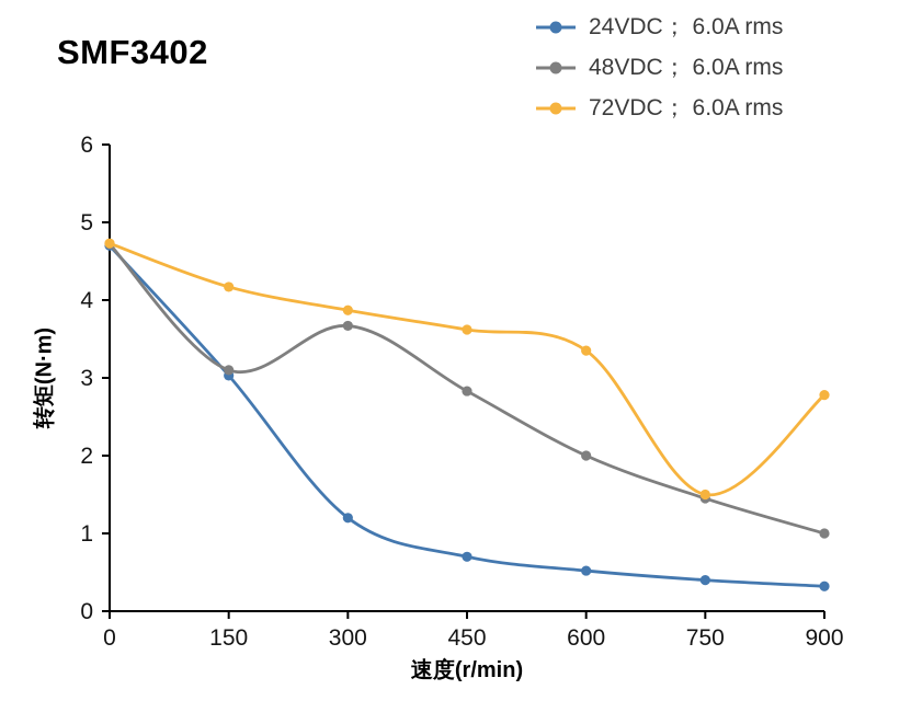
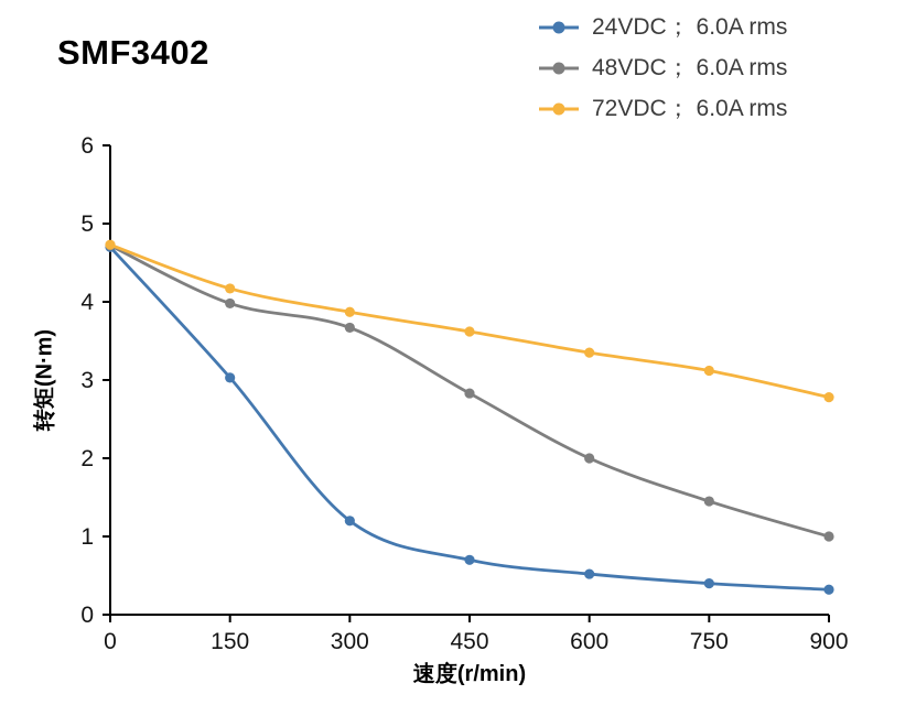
48VDC； 6.0A rms/150: 3.1 -> 4.0
72VDC； 6.0A rms/750: 1.5 -> 3.1
